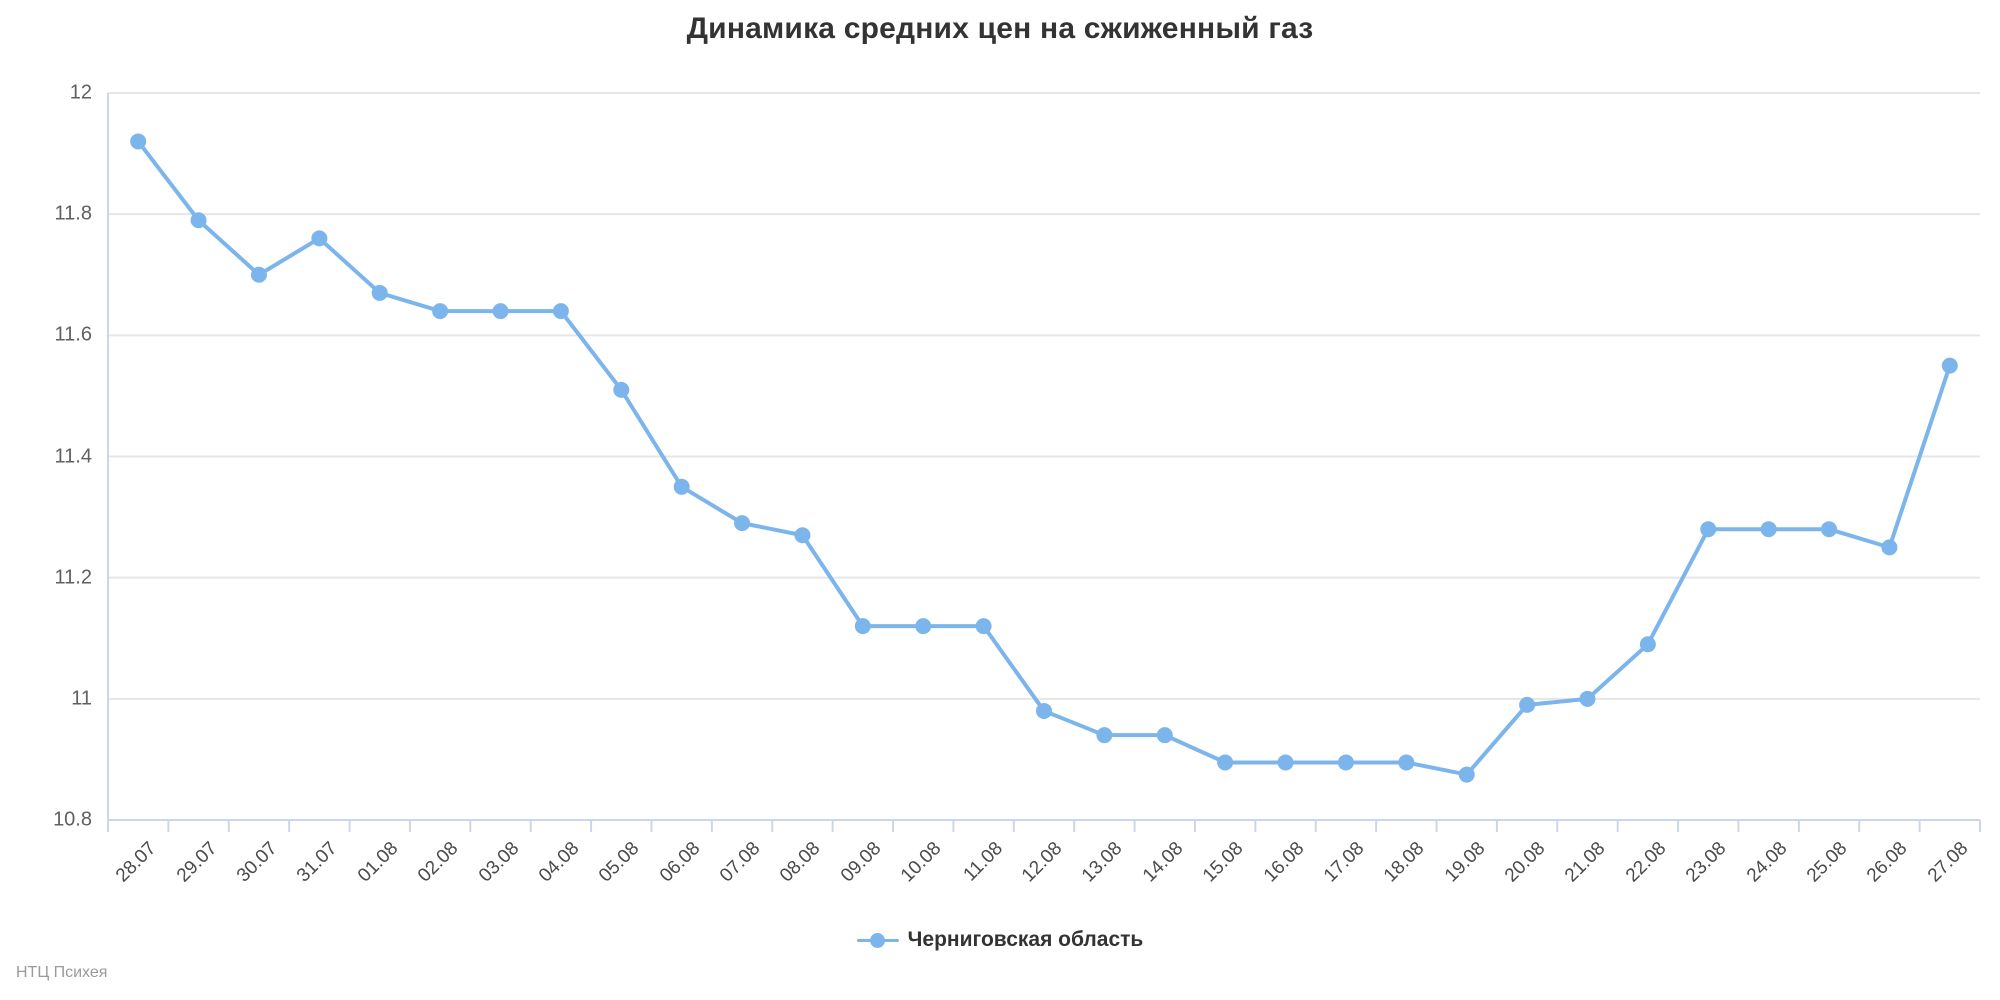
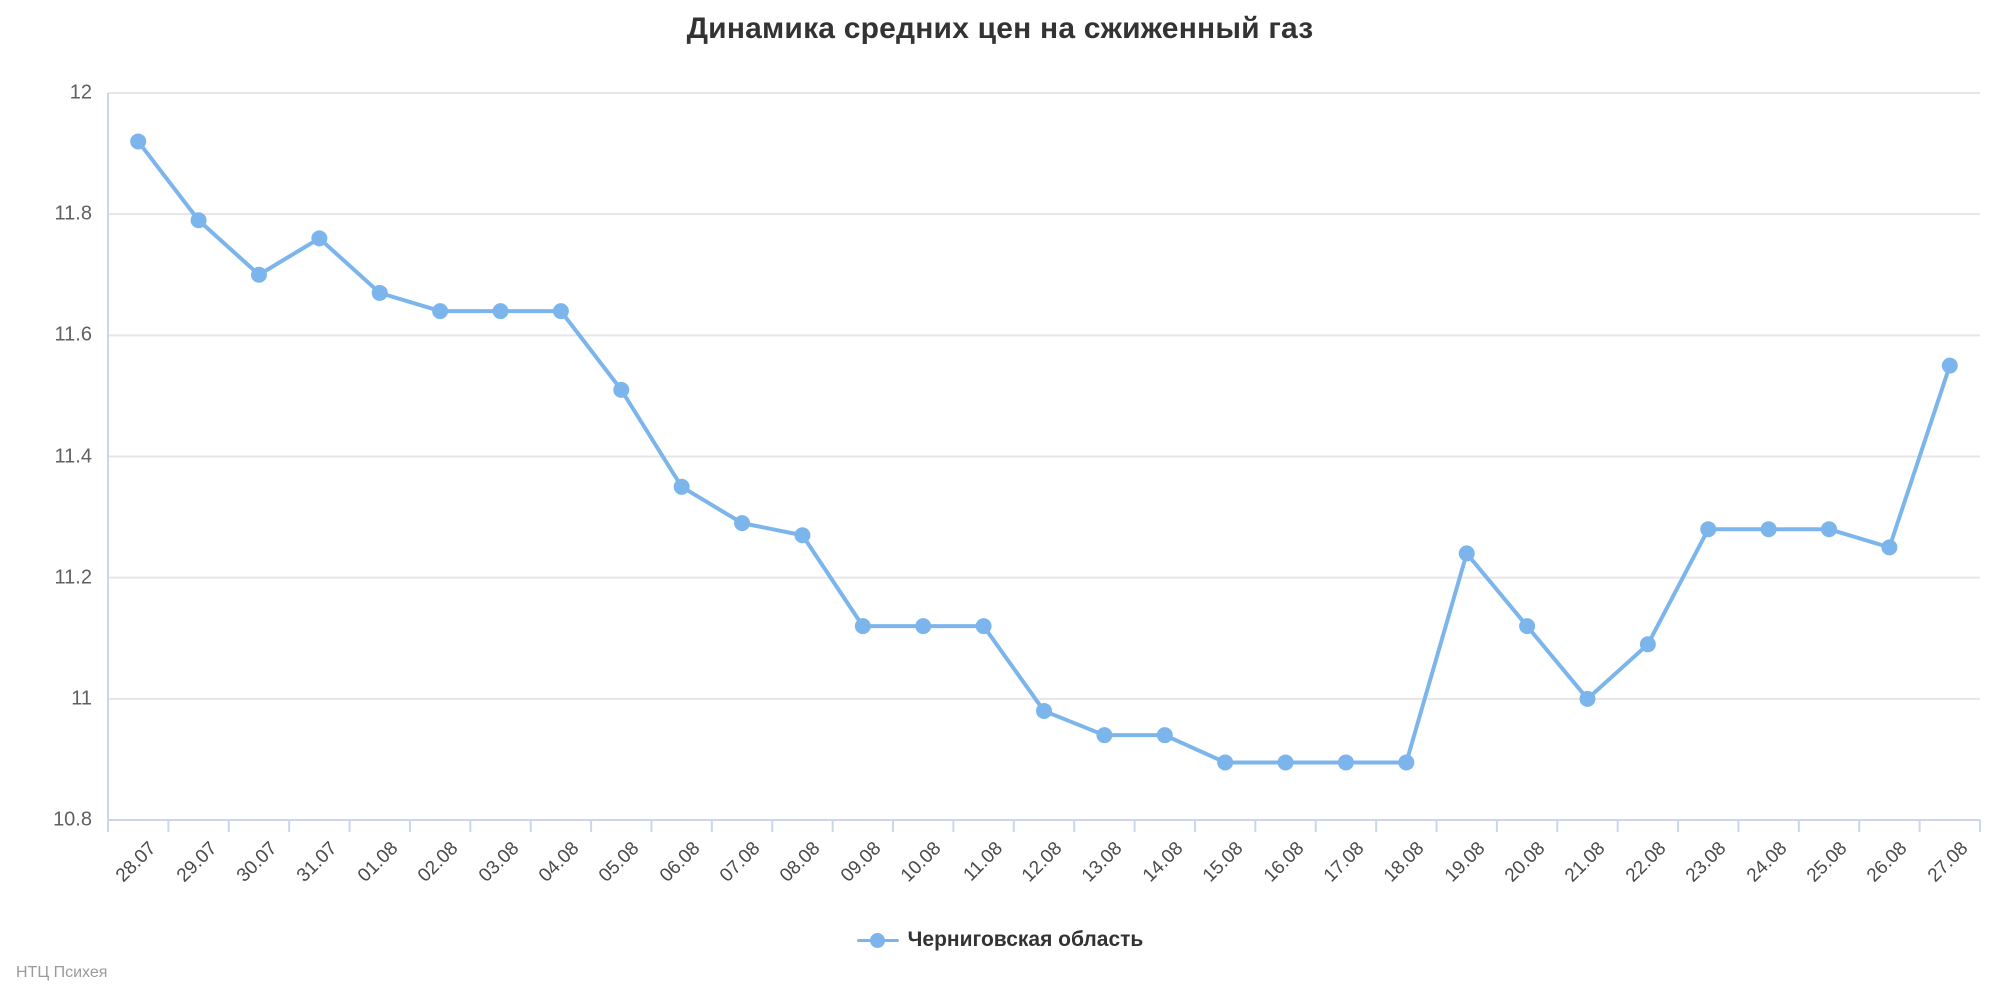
19.08: 10.88 -> 11.24
20.08: 10.99 -> 11.12
